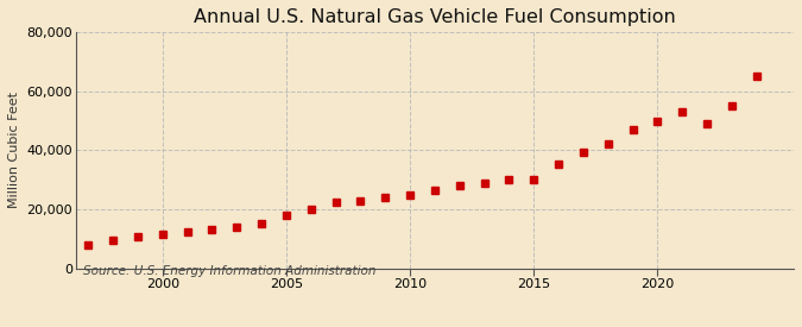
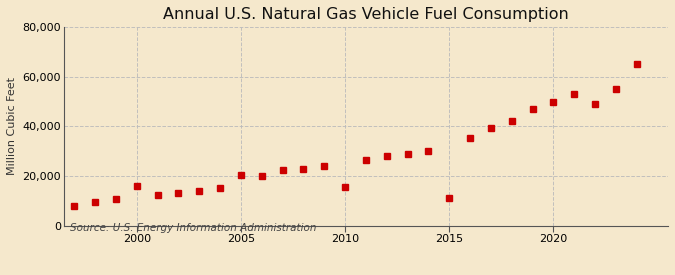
2000: 11,500 -> 16,000
2005: 18,000 -> 20,500
2010: 25,000 -> 15,500
2015: 30,000 -> 11,000
